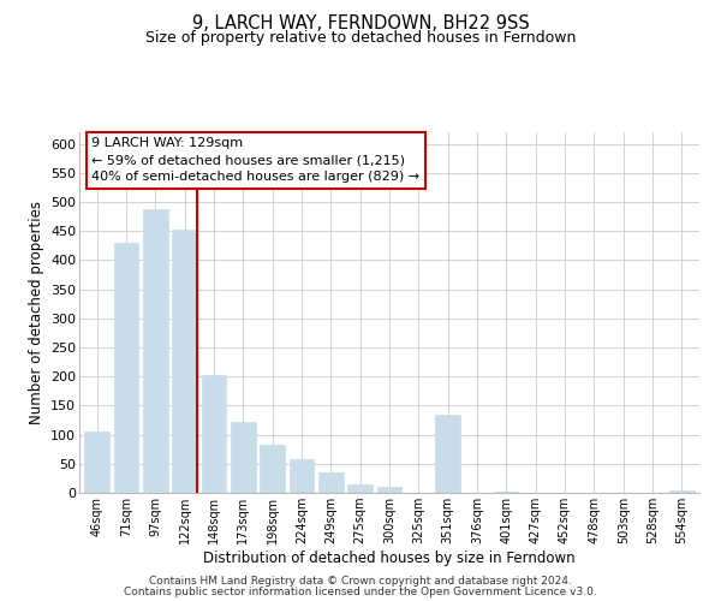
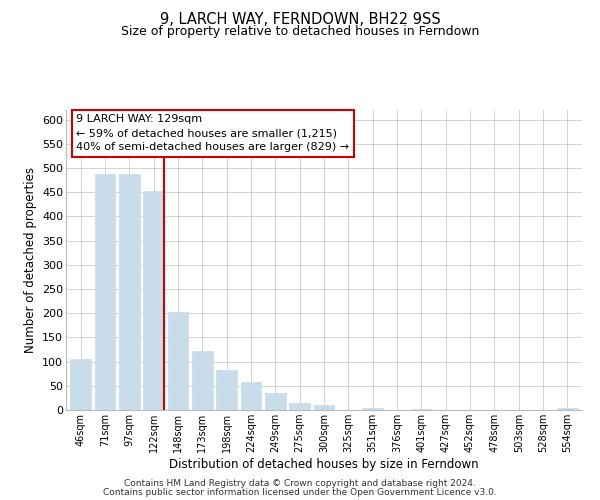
71sqm: 430 -> 487
351sqm: 135 -> 5
